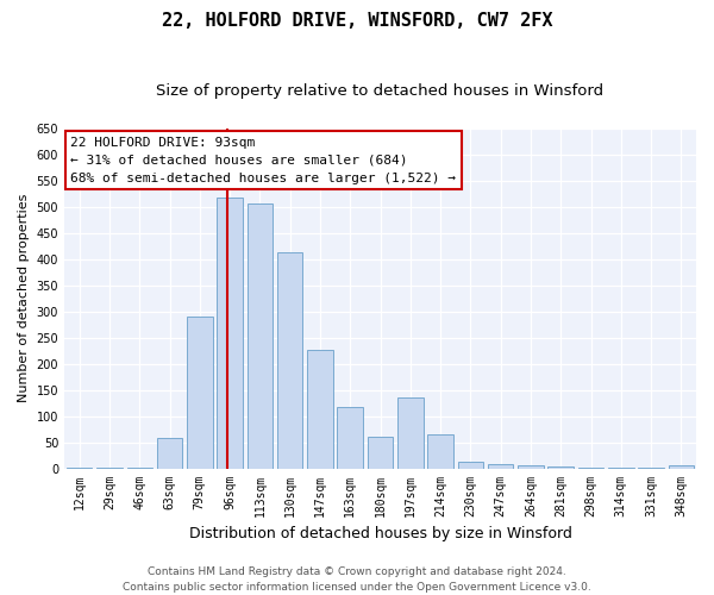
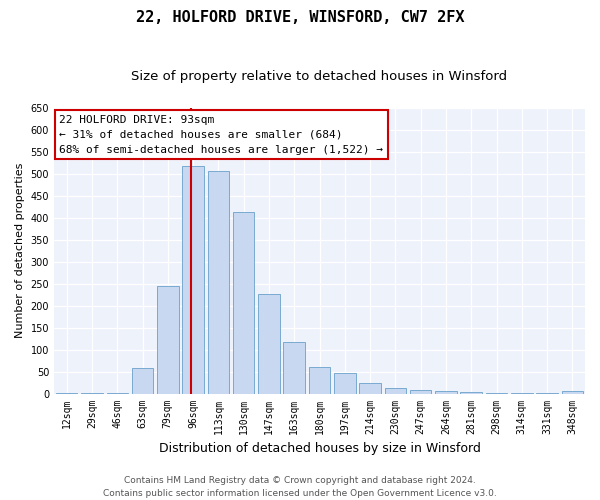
79sqm: 290 -> 245
197sqm: 135 -> 46
214sqm: 65 -> 23
